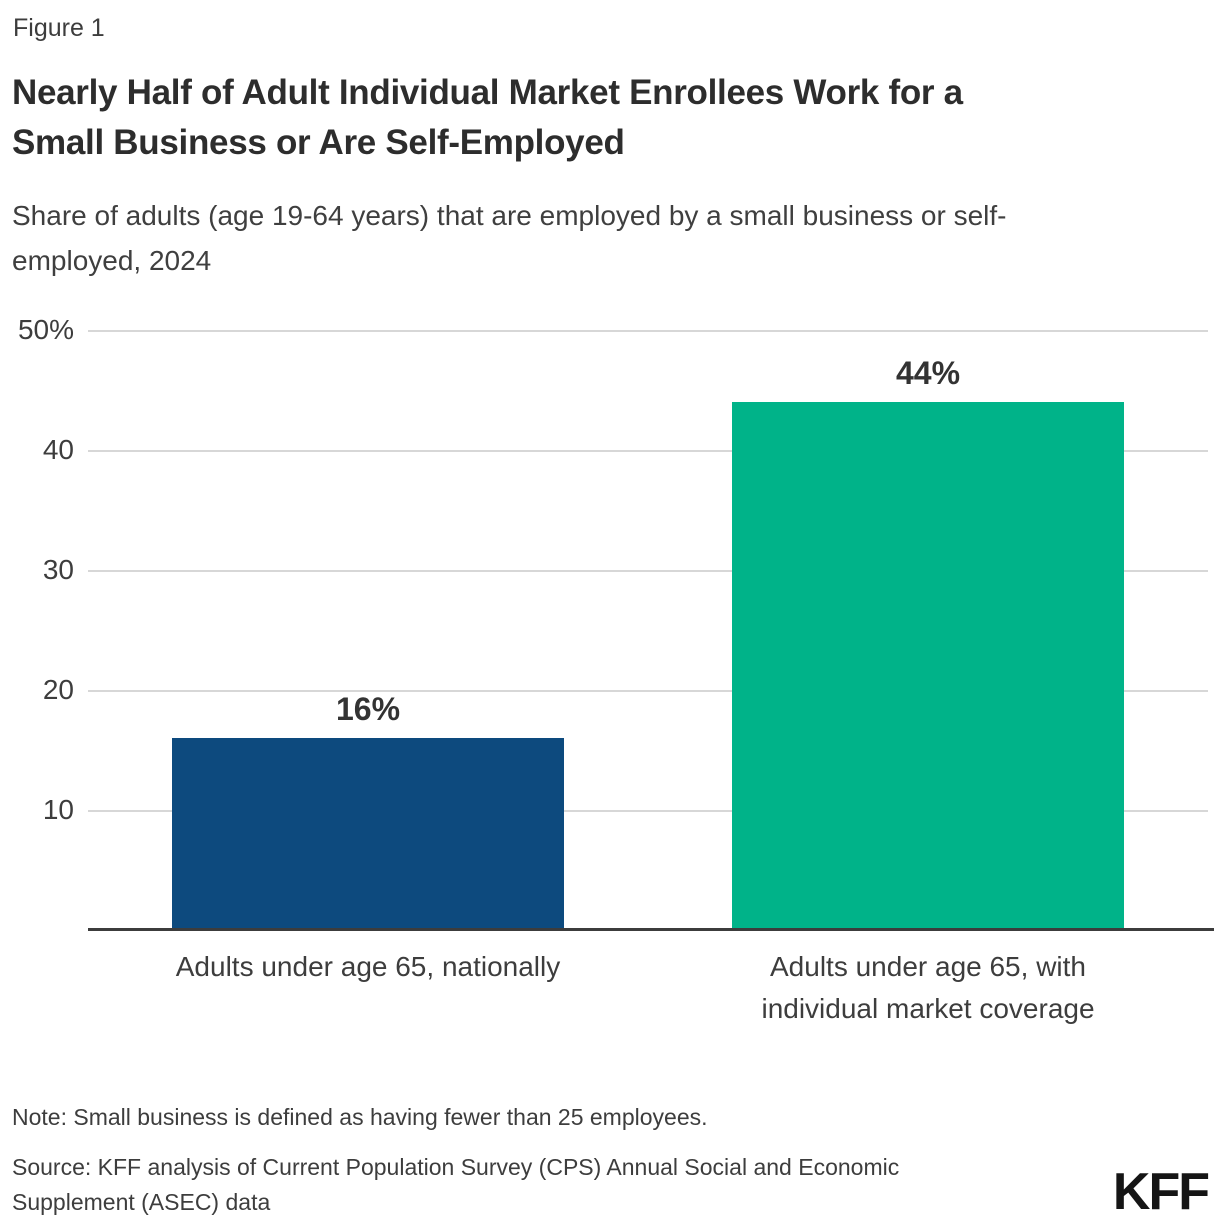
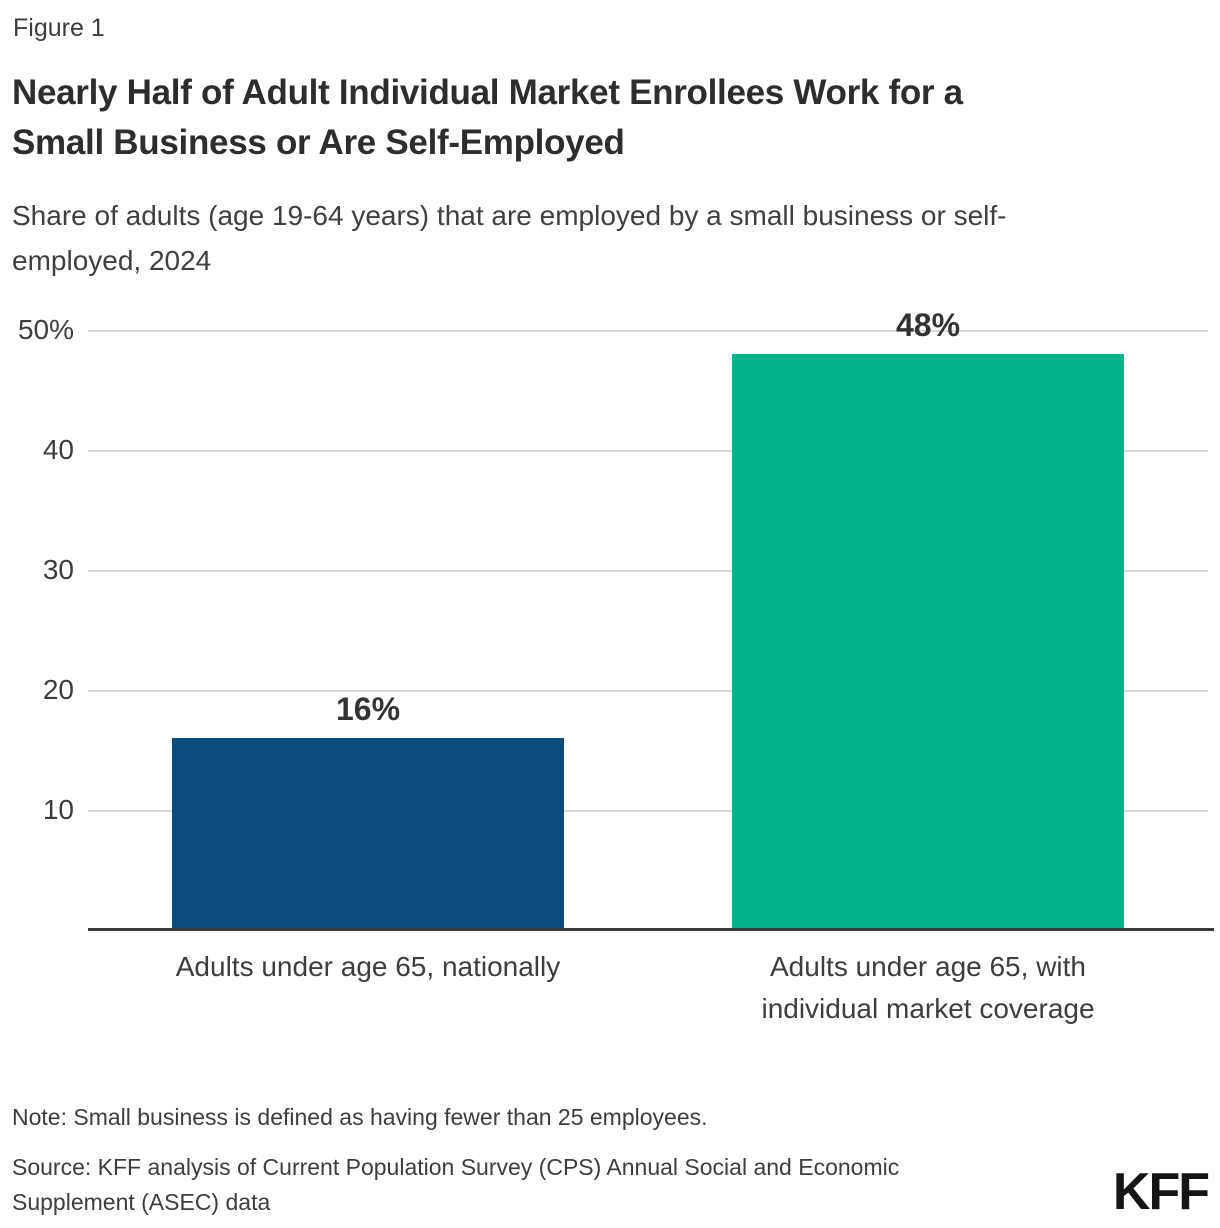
Adults under age 65, with individual market coverage: 44% -> 48%
